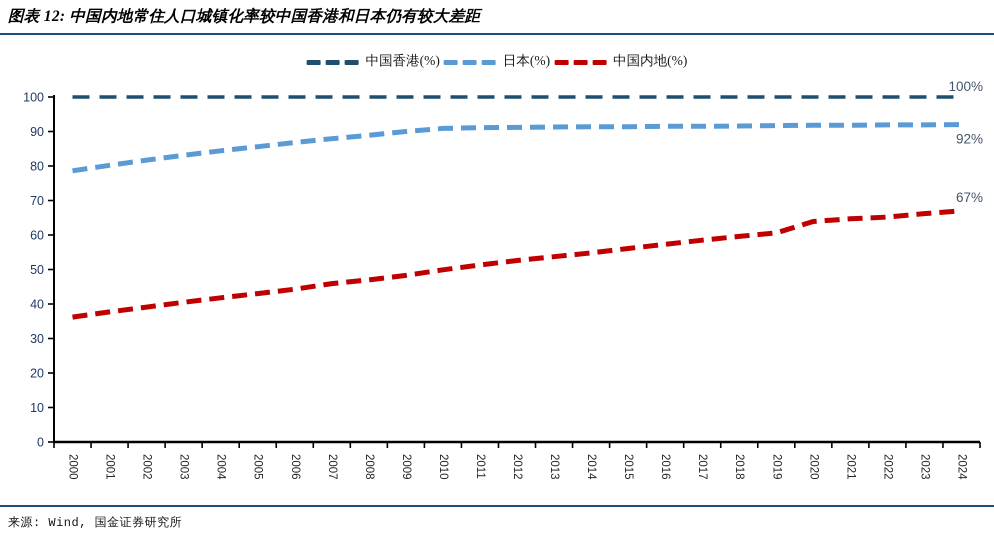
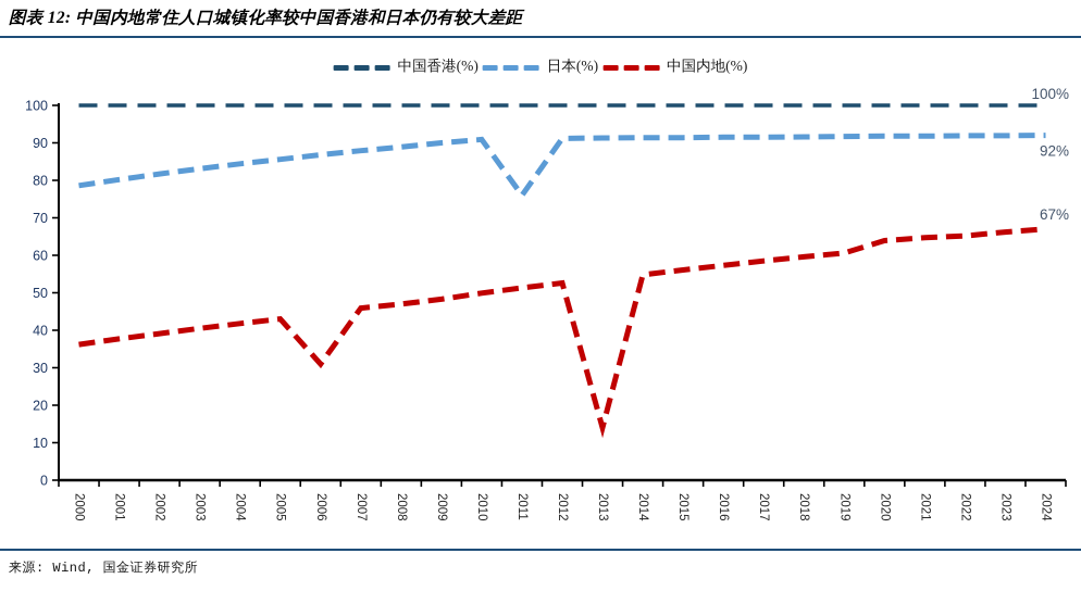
中国内地(%)/2006: 44 -> 31
日本(%)/2011: 91 -> 76
中国内地(%)/2013: 54 -> 14
